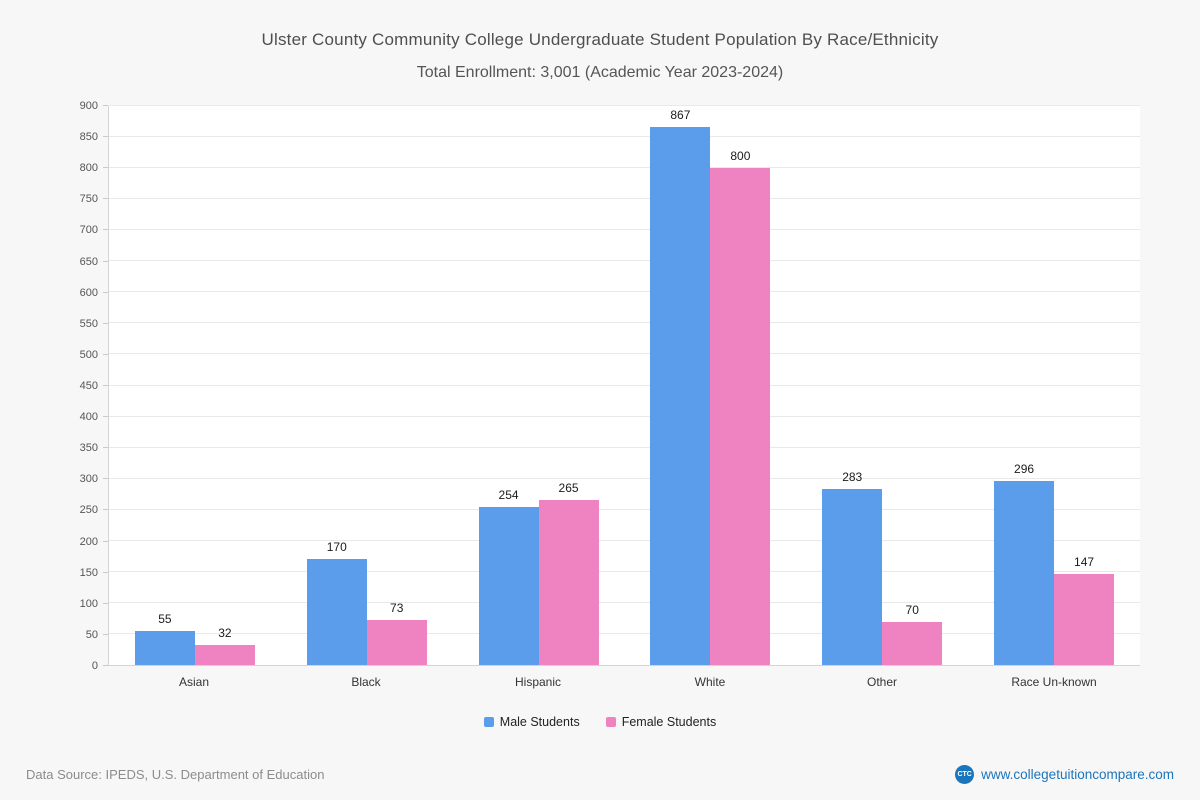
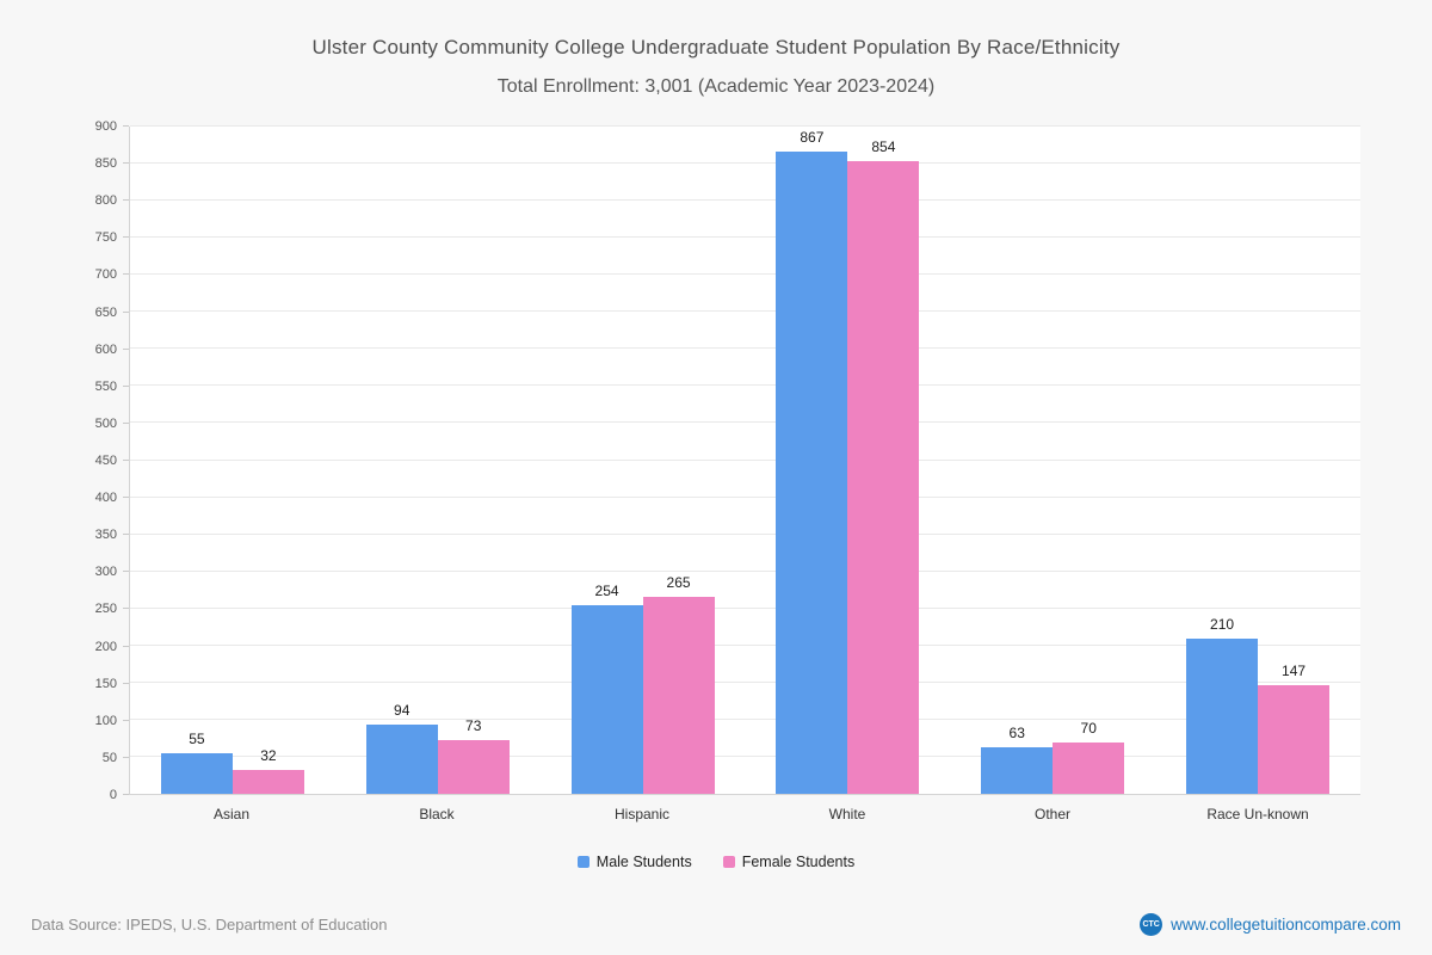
Male Students/Black: 170 -> 94
Female Students/White: 800 -> 854
Male Students/Other: 283 -> 63
Male Students/Race Un-known: 296 -> 210
